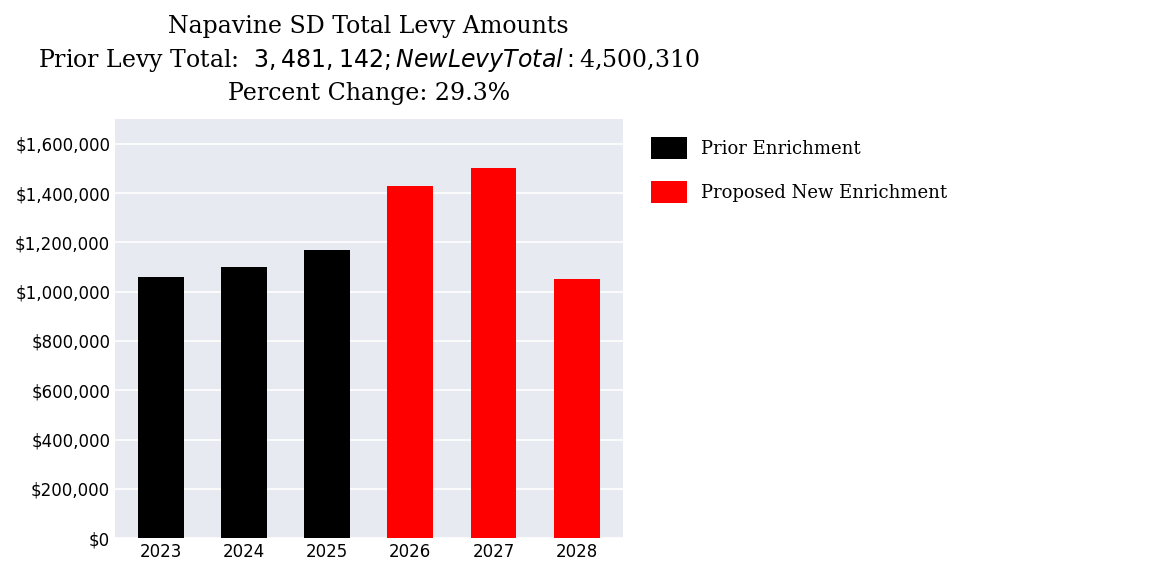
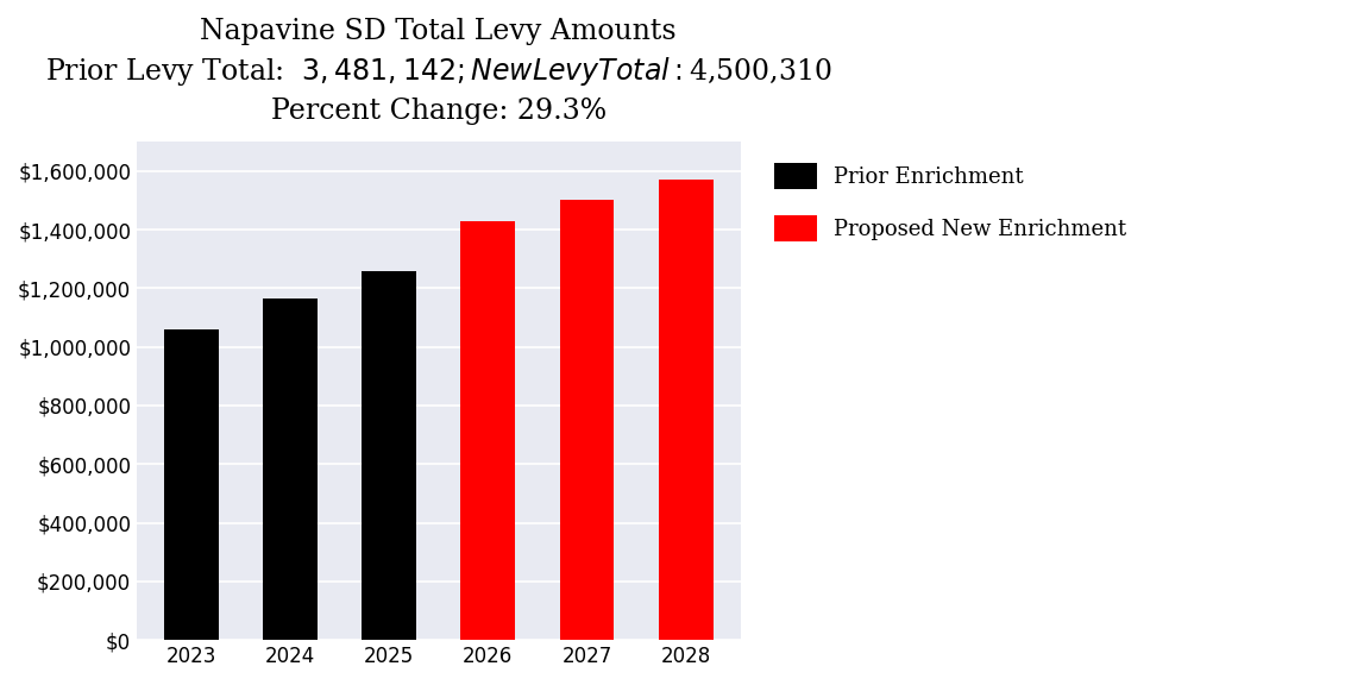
2024: $1,100,000 -> $1,165,000
2025: $1,170,000 -> $1,256,000
2028: $1,050,000 -> $1,570,000
